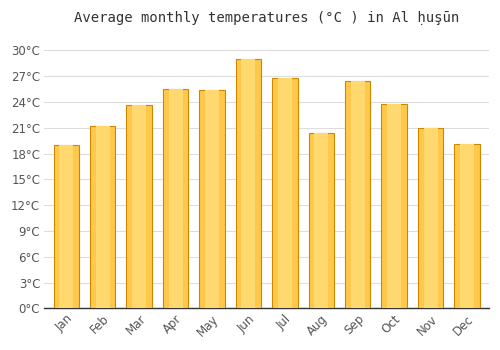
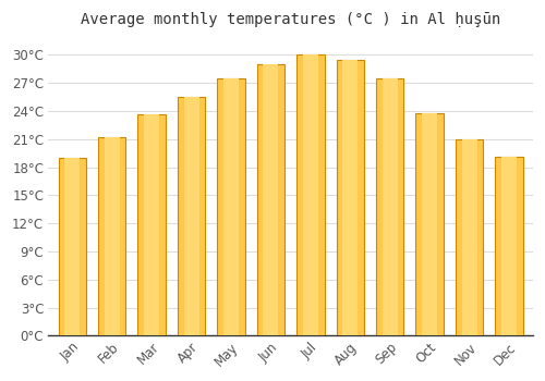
May: 25.4°C -> 27.5°C
Jul: 26.8°C -> 30.0°C
Aug: 20.4°C -> 29.5°C
Sep: 26.4°C -> 27.5°C
